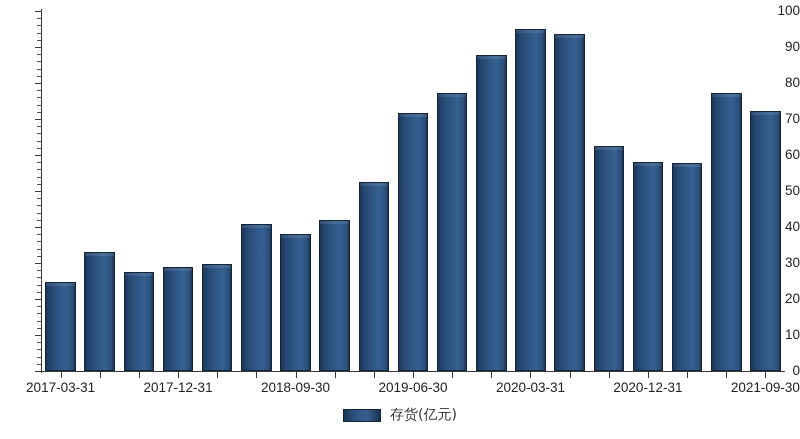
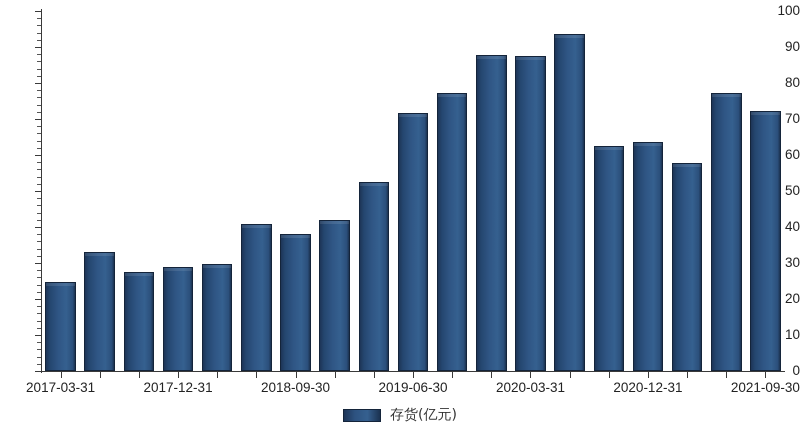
2020-03-31: 95 -> 88
2020-12-31: 58 -> 64
